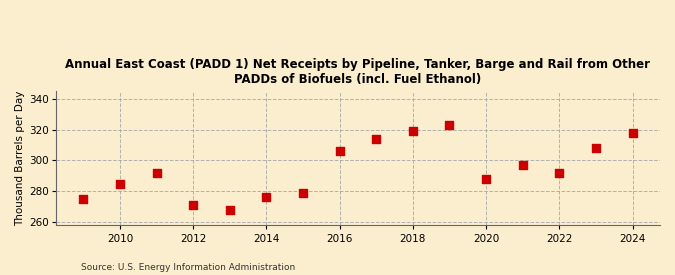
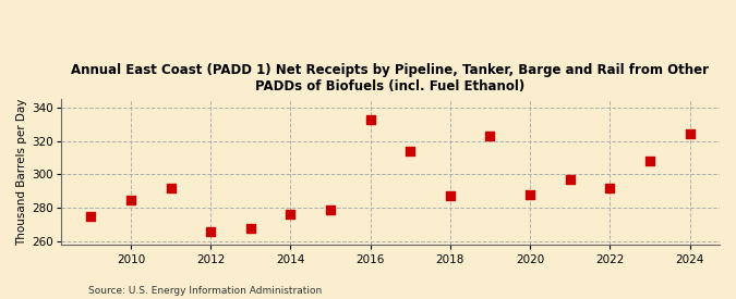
2012: 271 -> 266
2016: 306 -> 333
2018: 319 -> 287
2024: 318 -> 324
